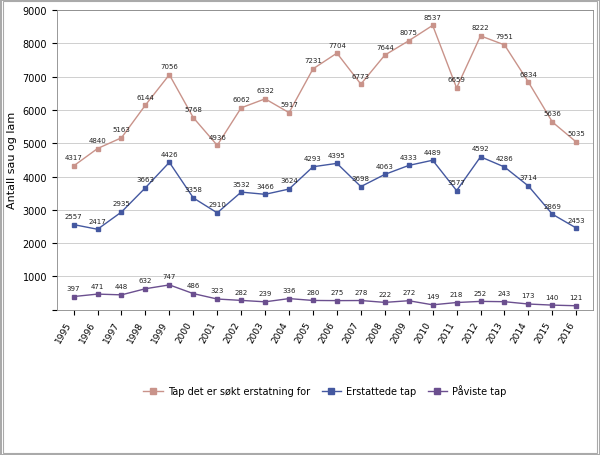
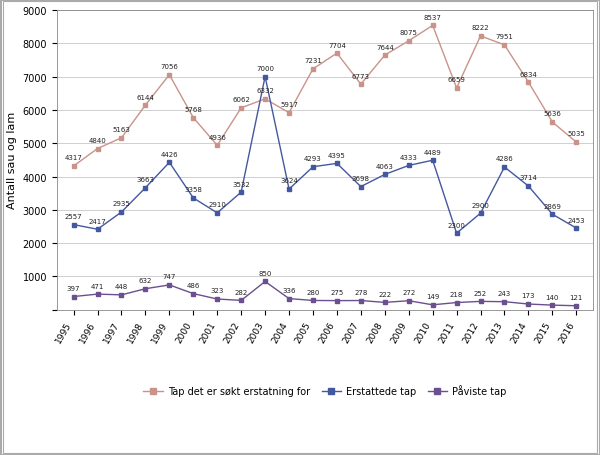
Erstattede tap/2003: 3470 -> 7000
Påviste tap/2003: 240 -> 850
Erstattede tap/2011: 3580 -> 2300
Erstattede tap/2012: 4590 -> 2900
